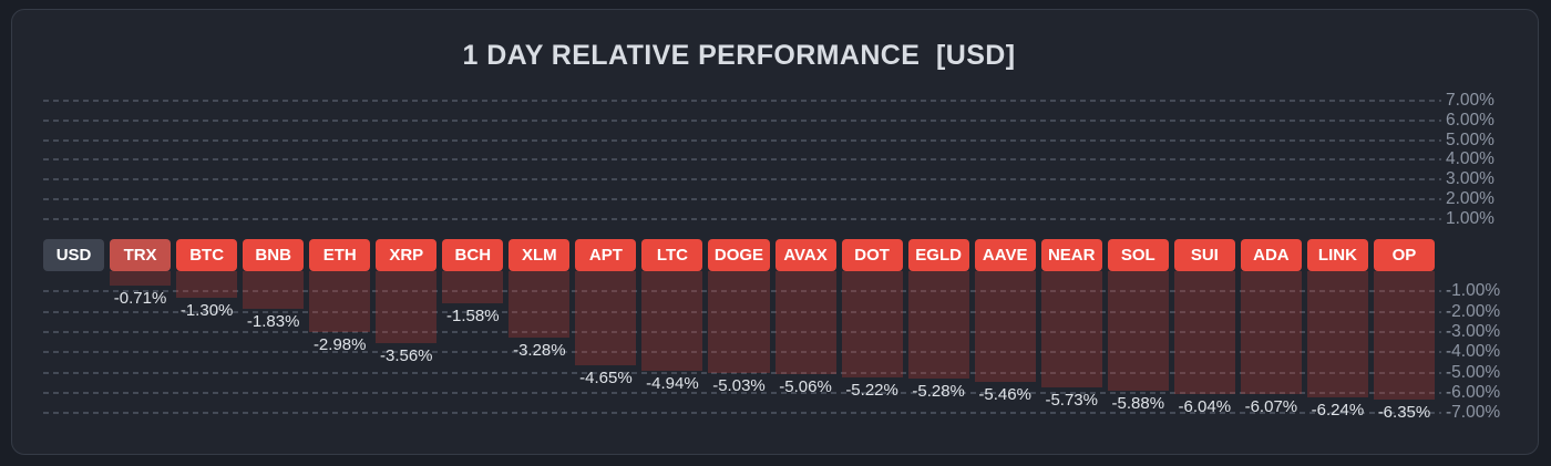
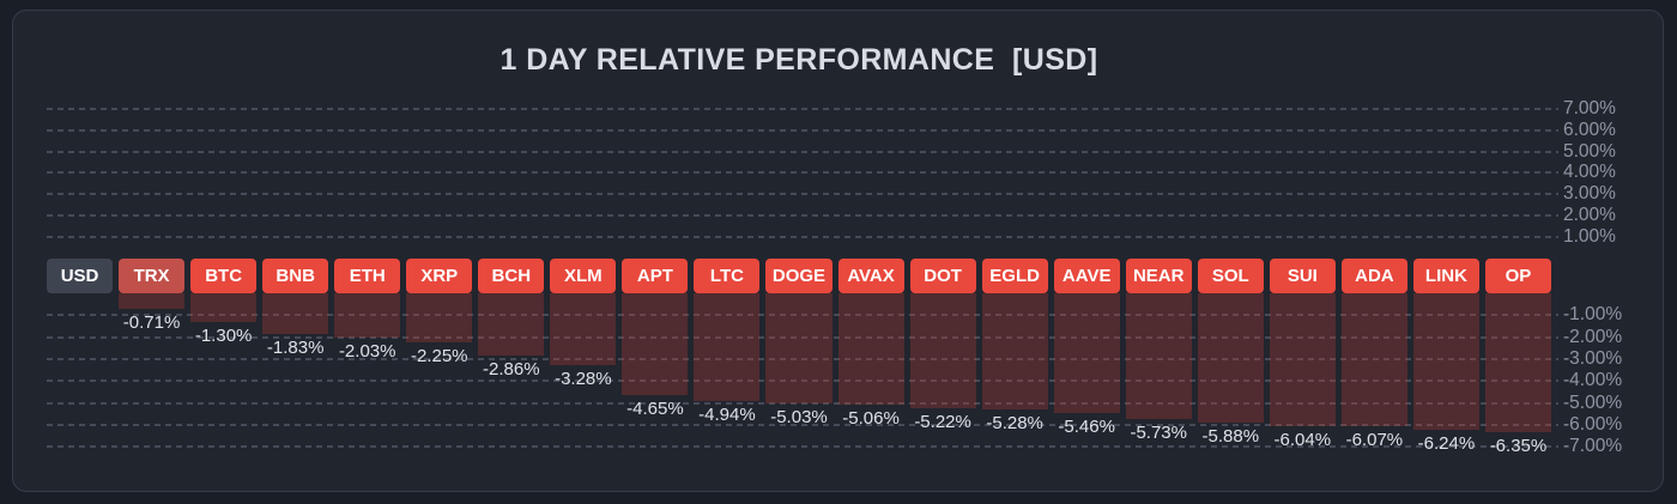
ETH: -2.98% -> -2.03%
XRP: -3.56% -> -2.25%
BCH: -1.58% -> -2.86%
